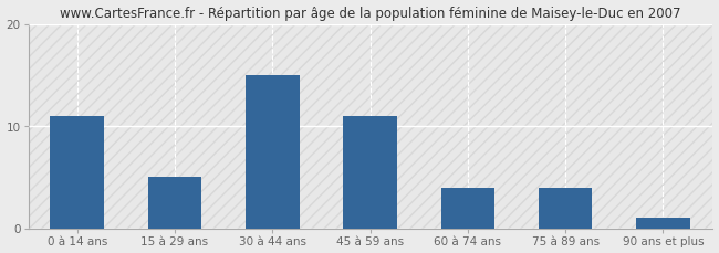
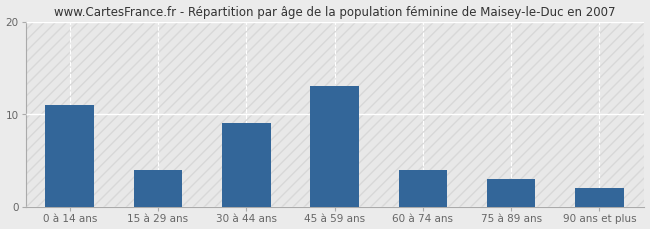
15 à 29 ans: 5 -> 4
30 à 44 ans: 15 -> 9
45 à 59 ans: 11 -> 13
75 à 89 ans: 4 -> 3
90 ans et plus: 1 -> 2
